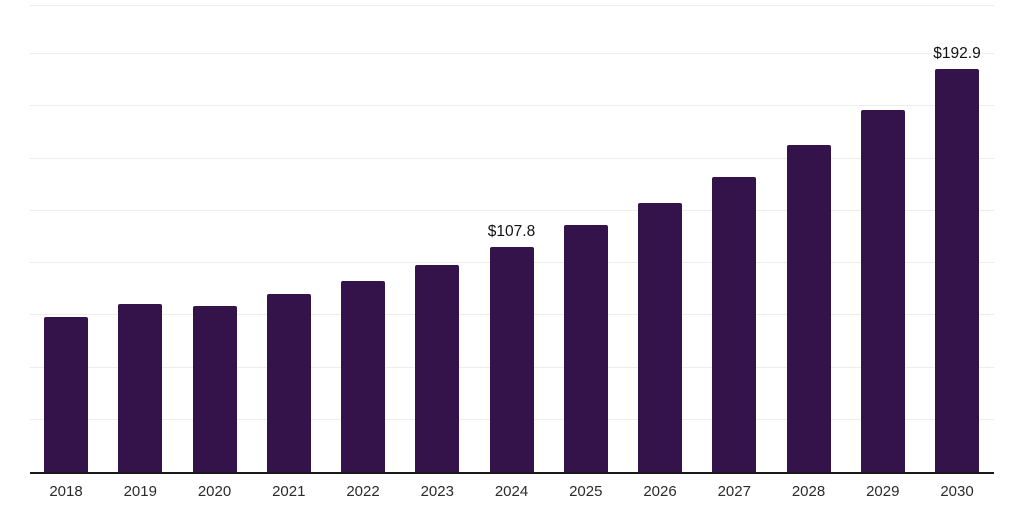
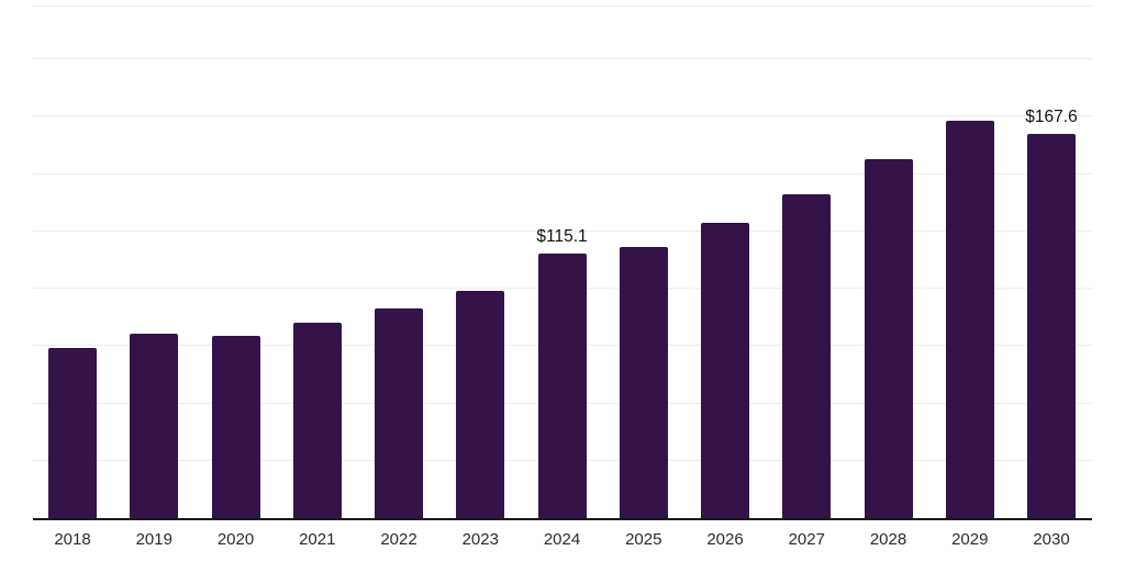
2024: $107.8 -> $115.1
2030: $192.9 -> $167.6
